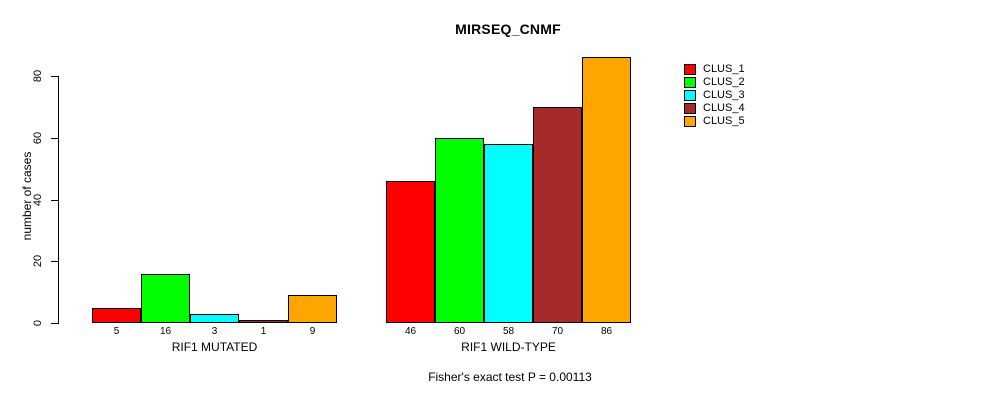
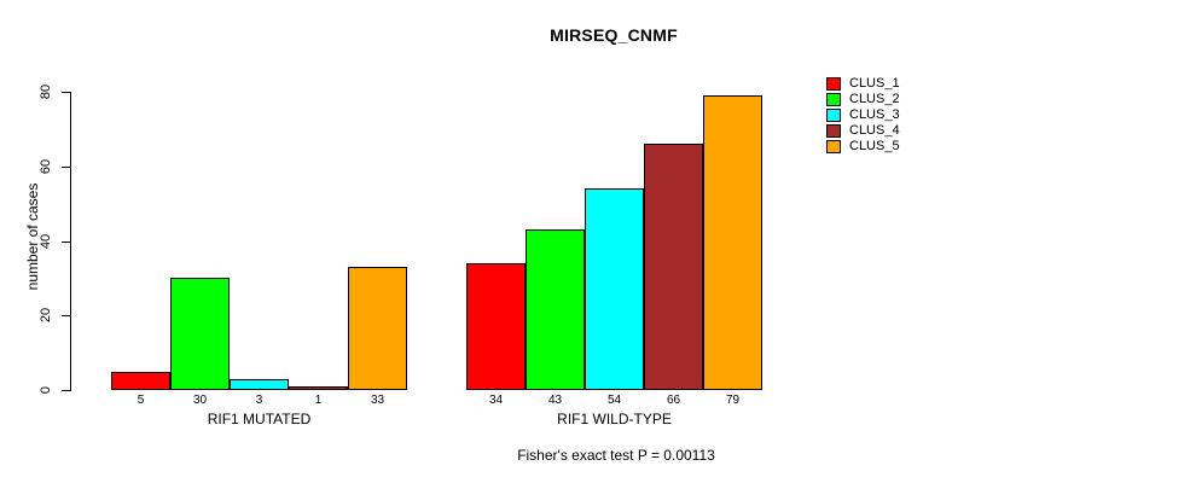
CLUS_2/RIF1 MUTATED: 16 -> 30
CLUS_5/RIF1 MUTATED: 9 -> 33
CLUS_1/RIF1 WILD-TYPE: 46 -> 34
CLUS_2/RIF1 WILD-TYPE: 60 -> 43
CLUS_3/RIF1 WILD-TYPE: 58 -> 54
CLUS_4/RIF1 WILD-TYPE: 70 -> 66
CLUS_5/RIF1 WILD-TYPE: 86 -> 79
